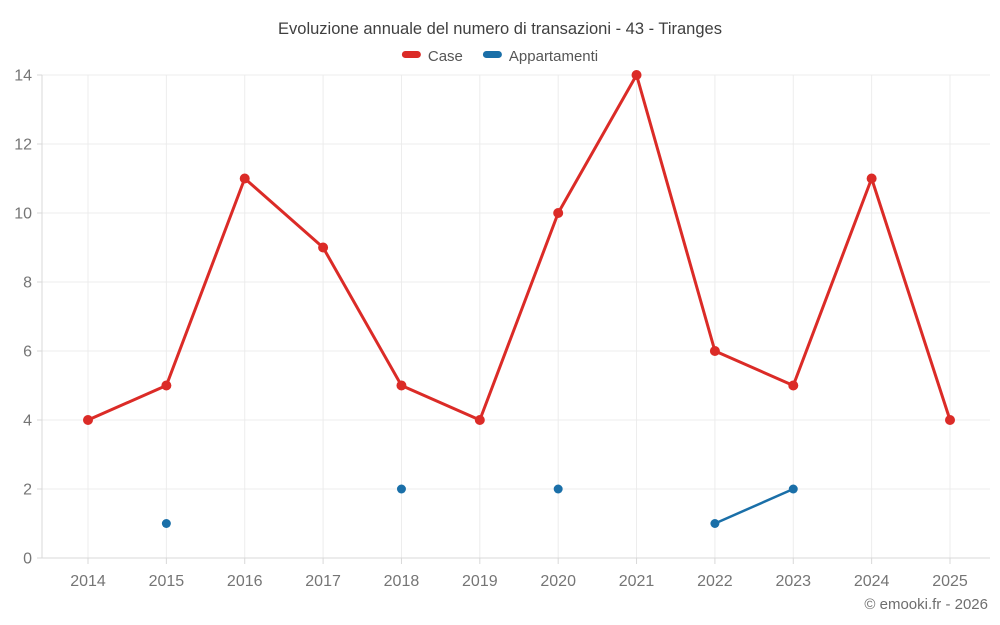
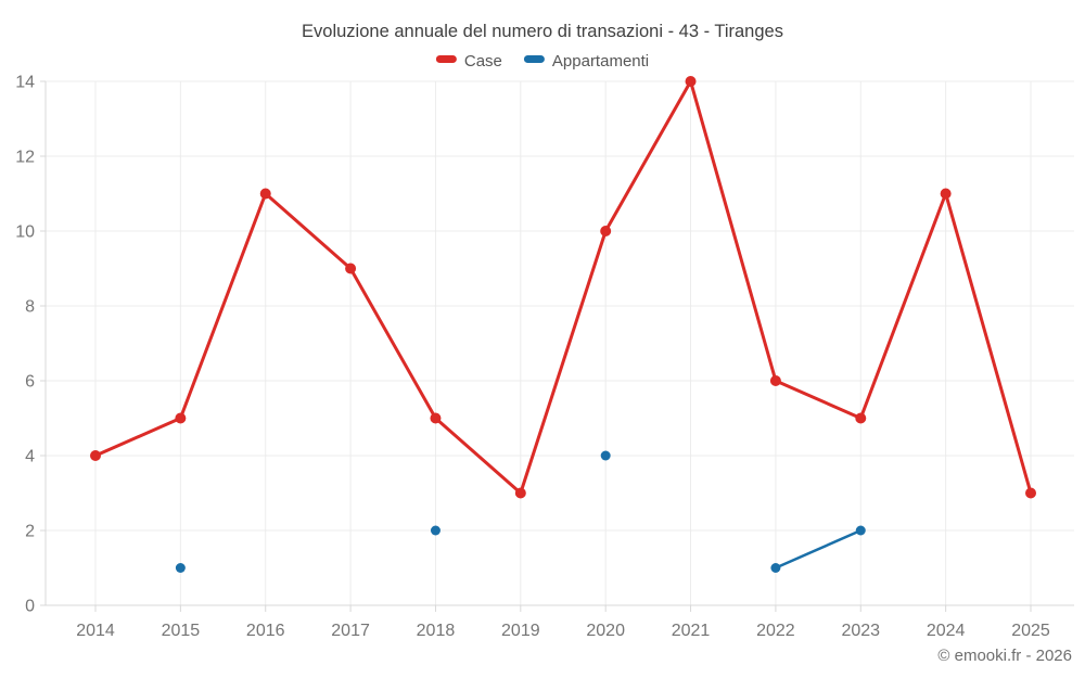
Case/2019: 4 -> 3
Appartamenti/2020: 2 -> 4
Case/2025: 4 -> 3
